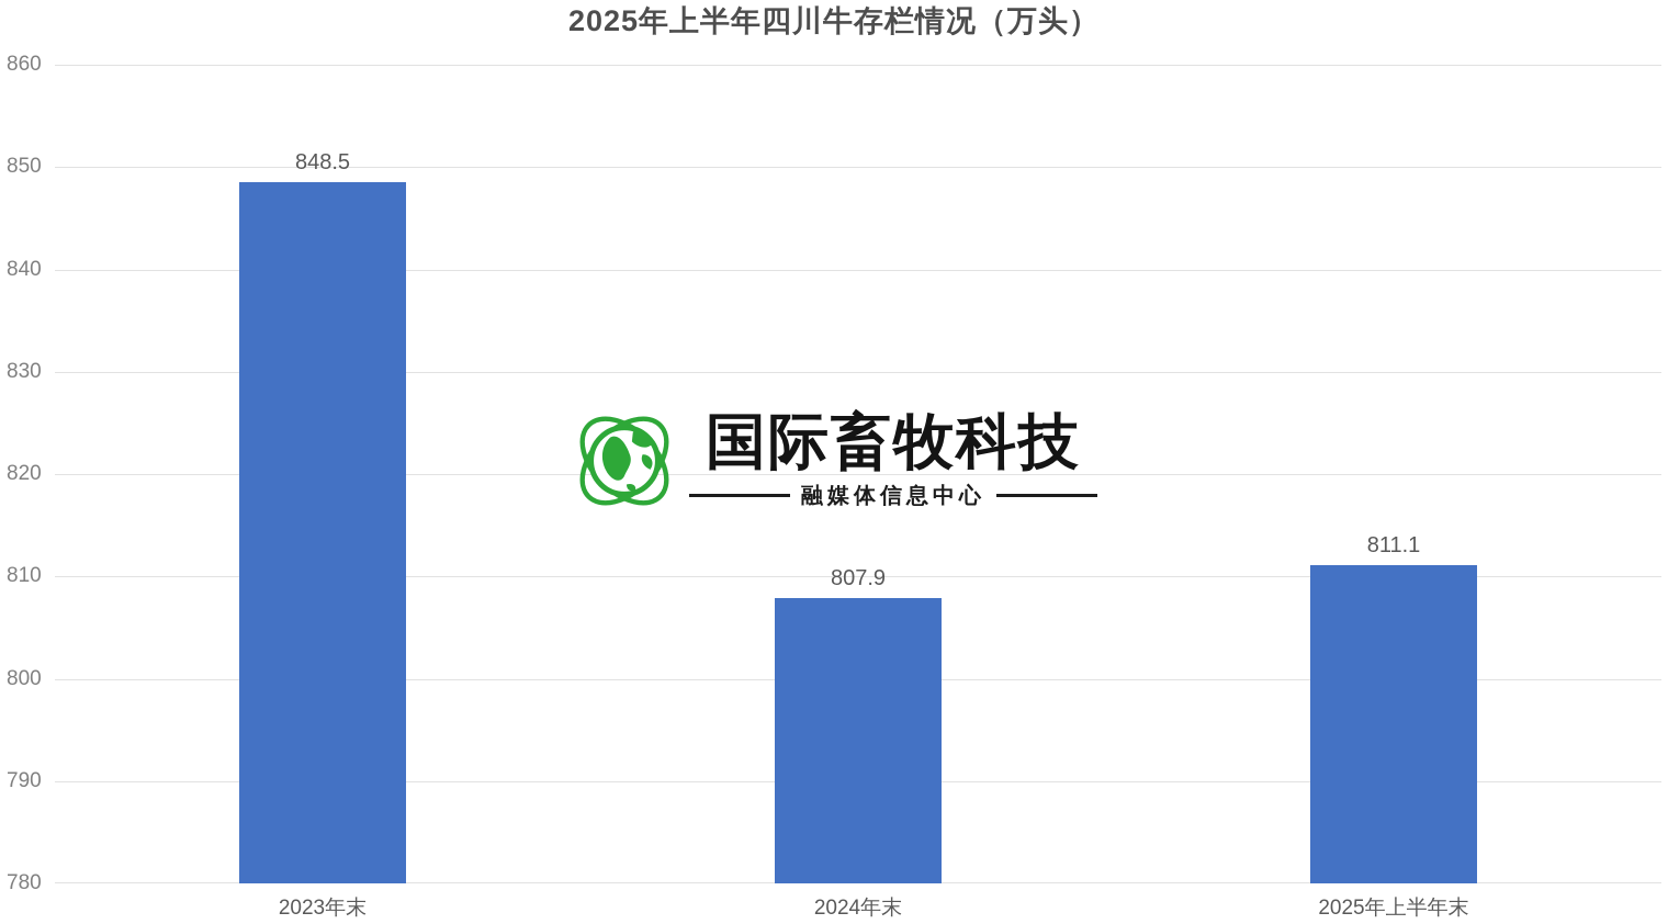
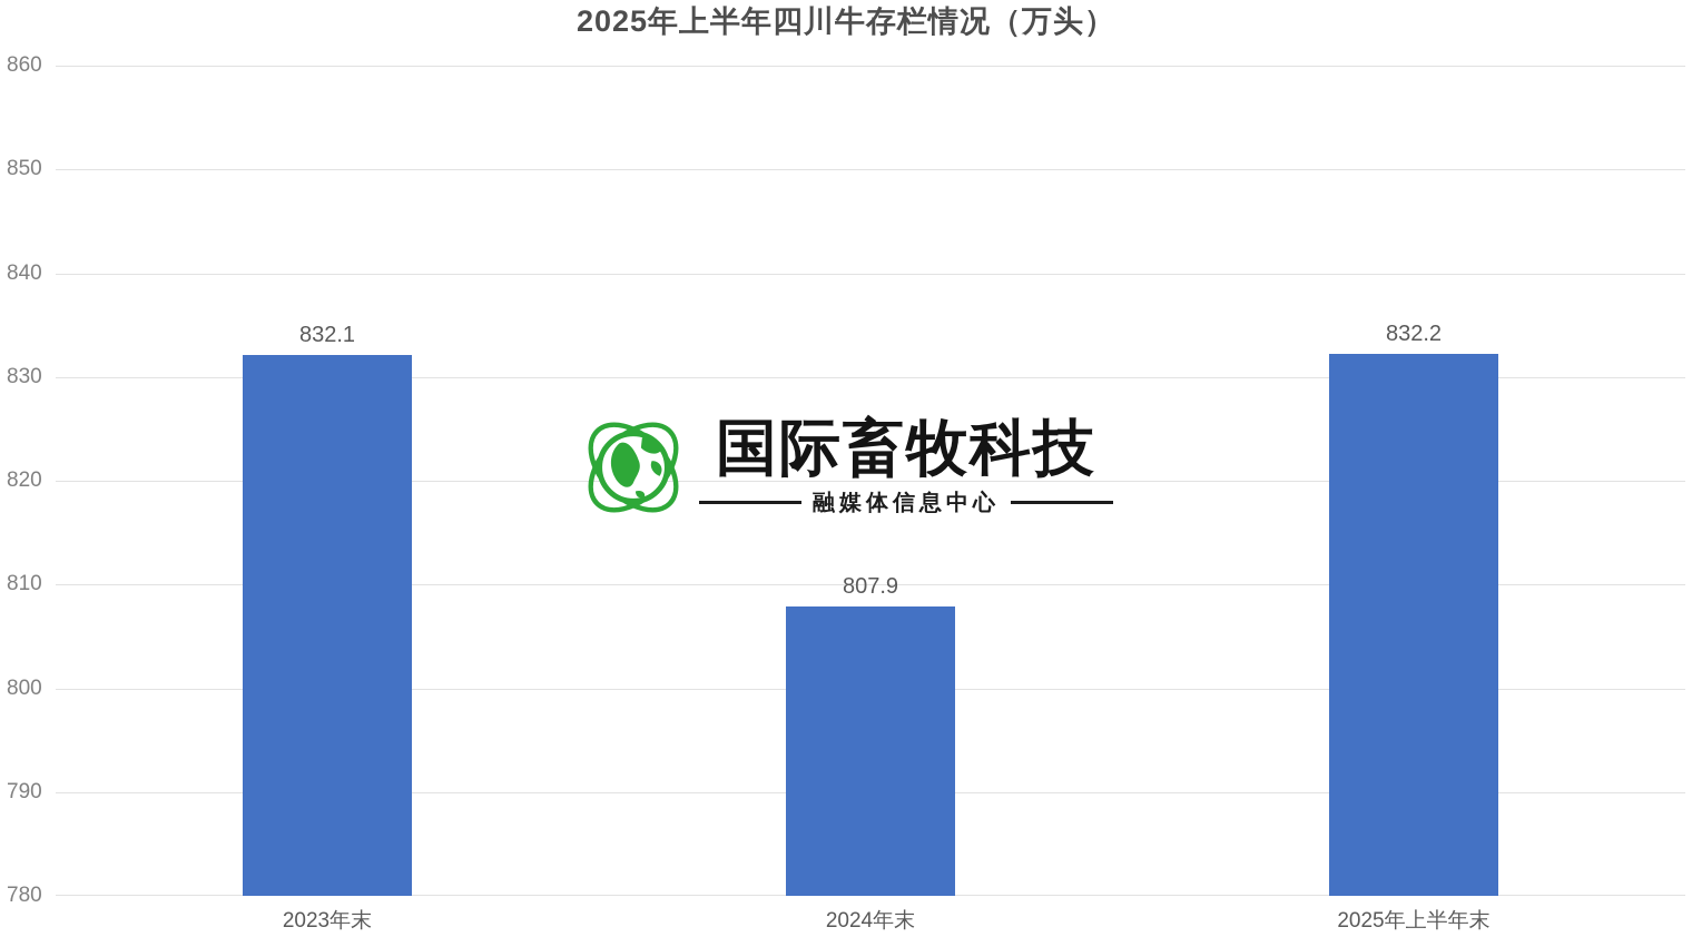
2023年末: 848.5 -> 832.1
2025年上半年末: 811.1 -> 832.2
